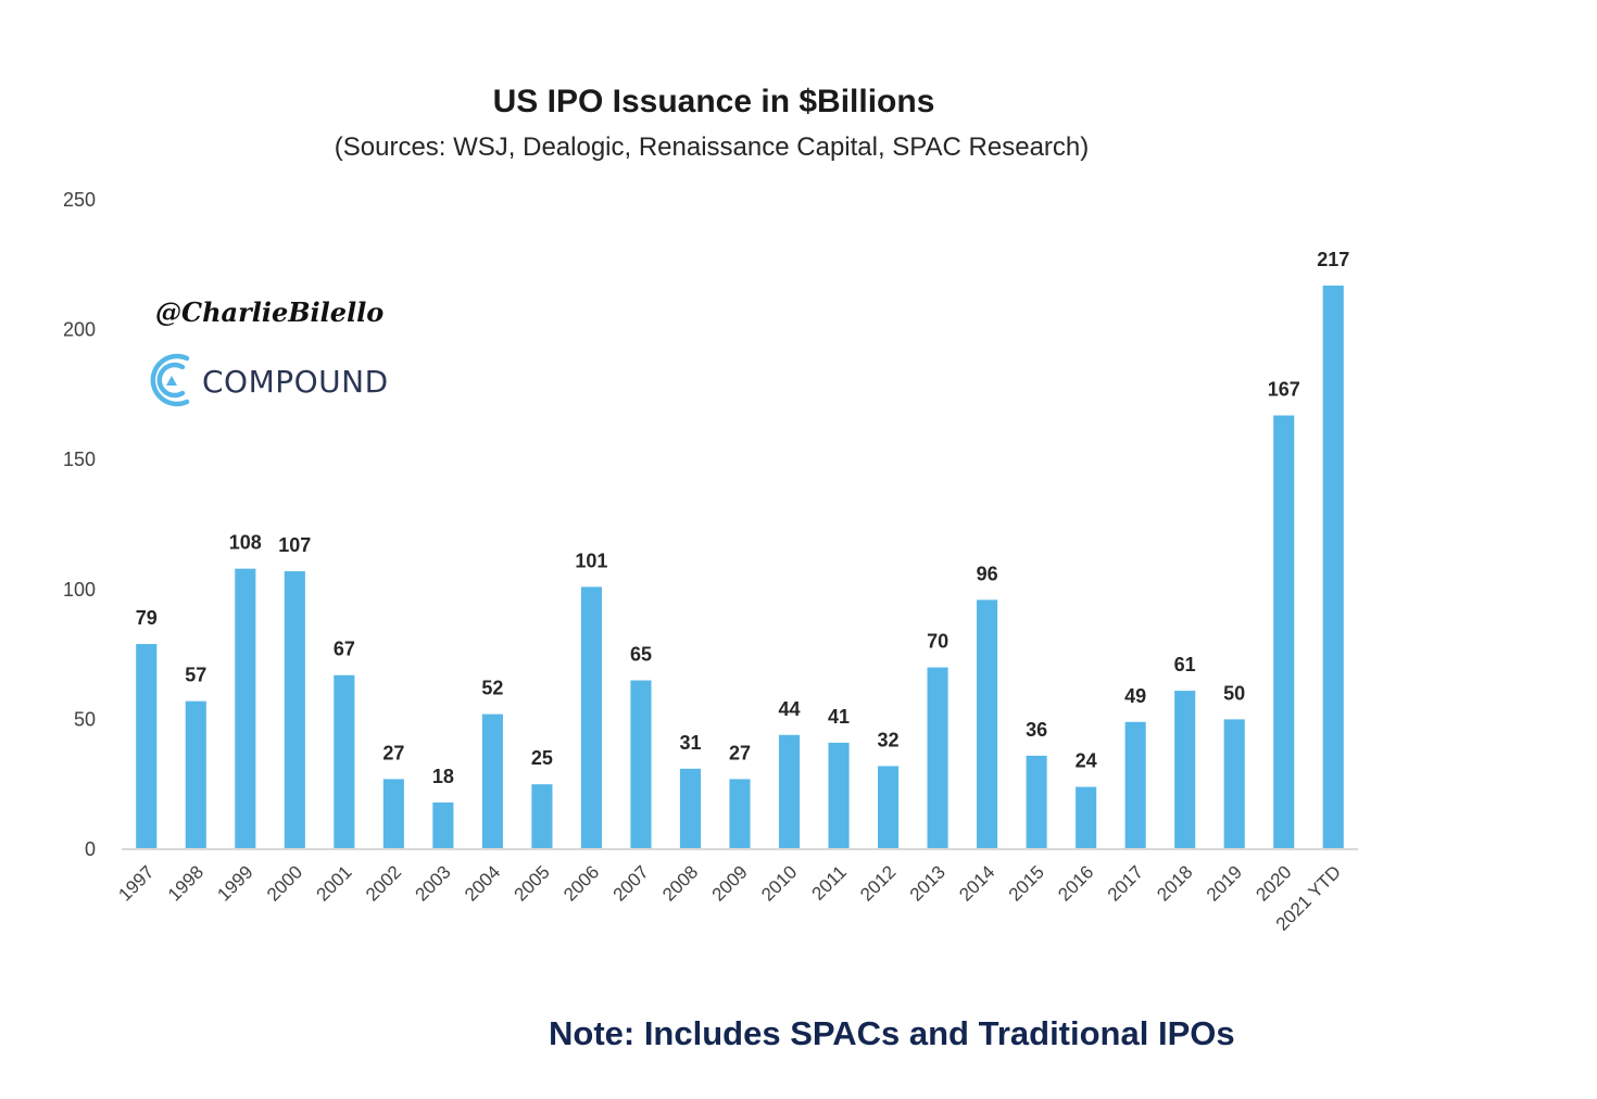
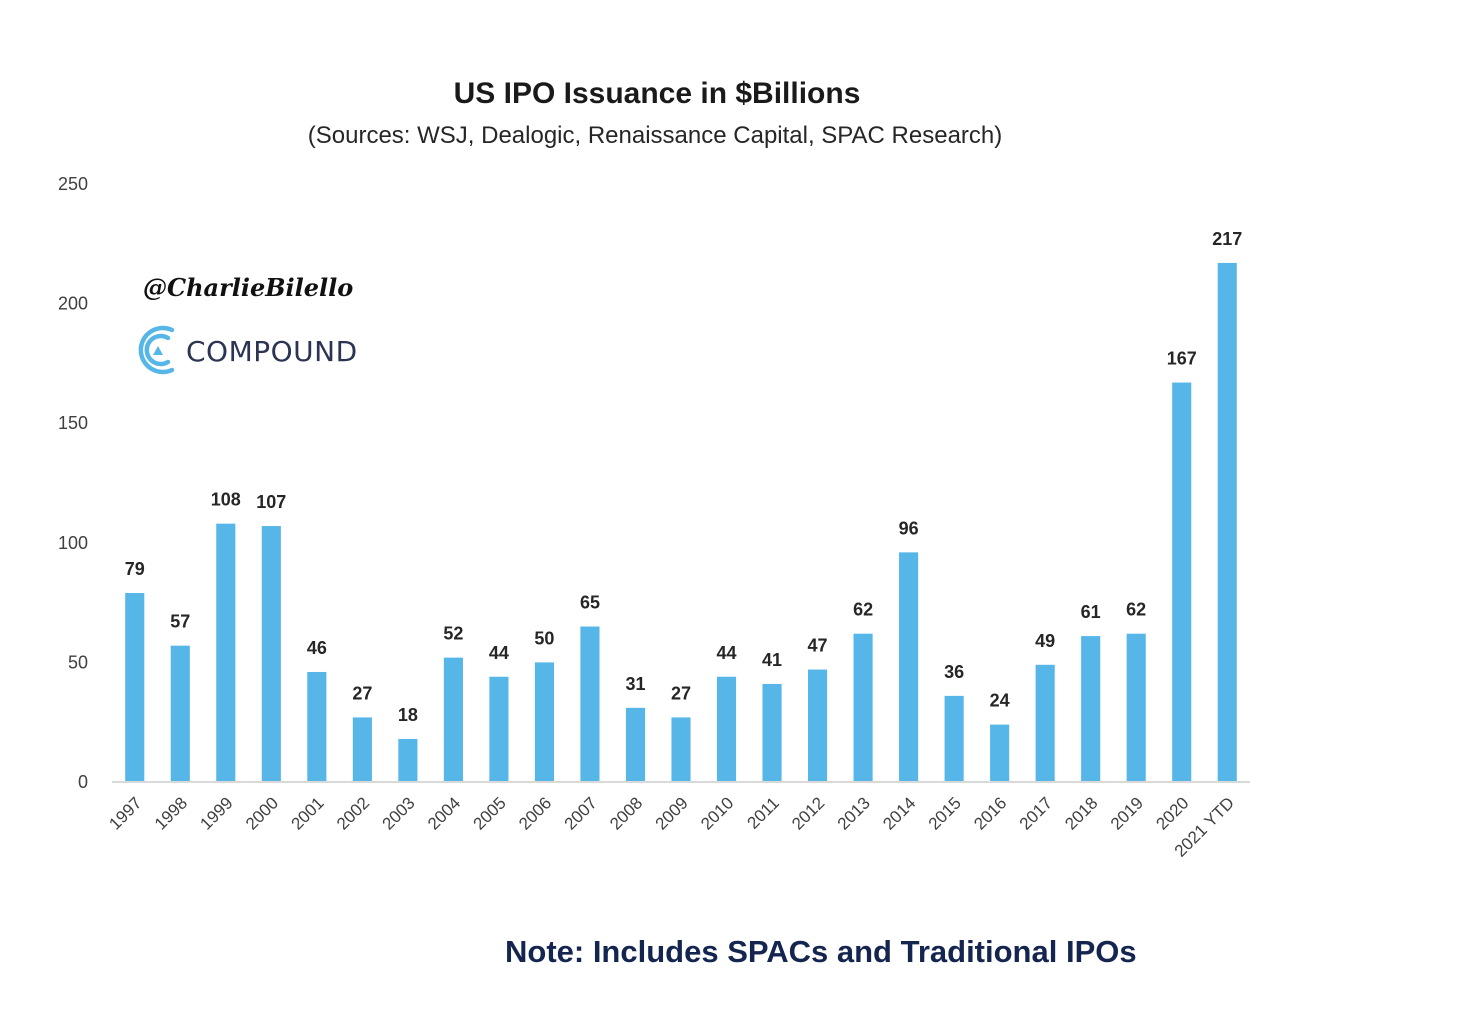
2001: 67 -> 46
2005: 25 -> 44
2006: 101 -> 50
2012: 32 -> 47
2013: 70 -> 62
2019: 50 -> 62
